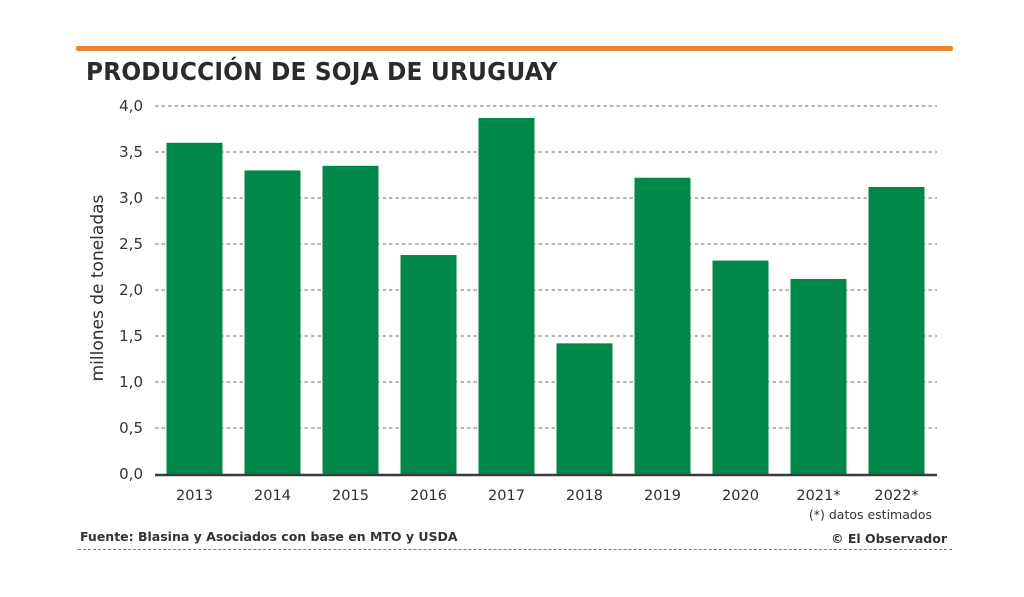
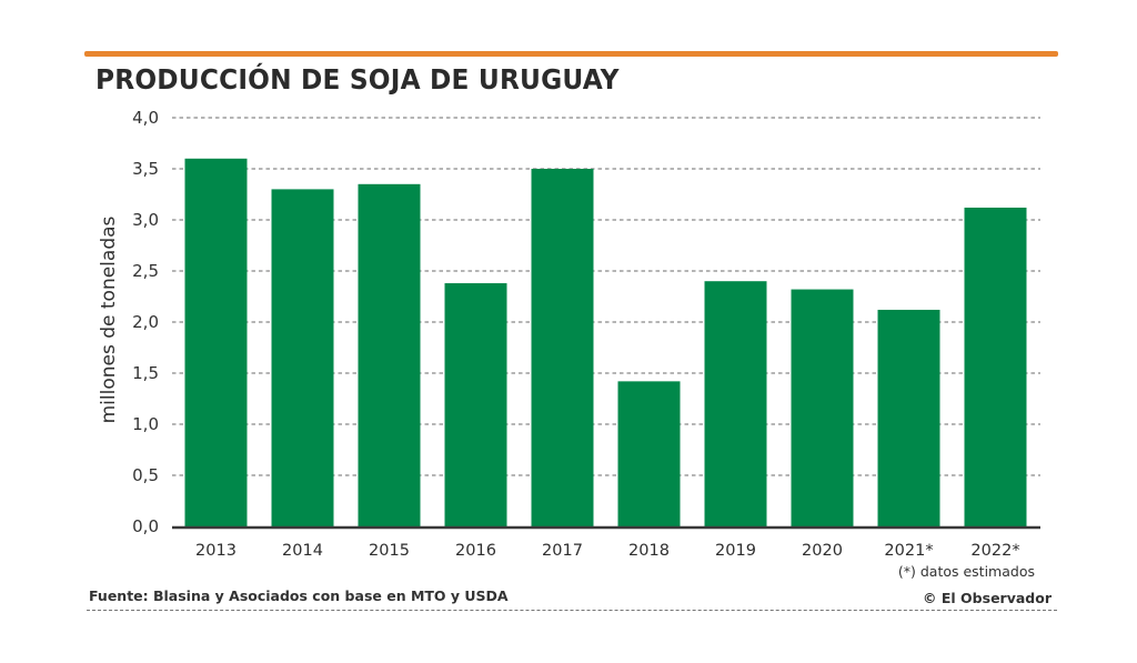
2017: 3,9 -> 3,5
2019: 3,2 -> 2,4
